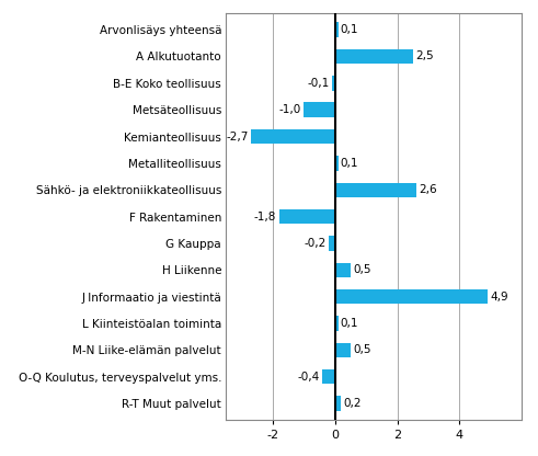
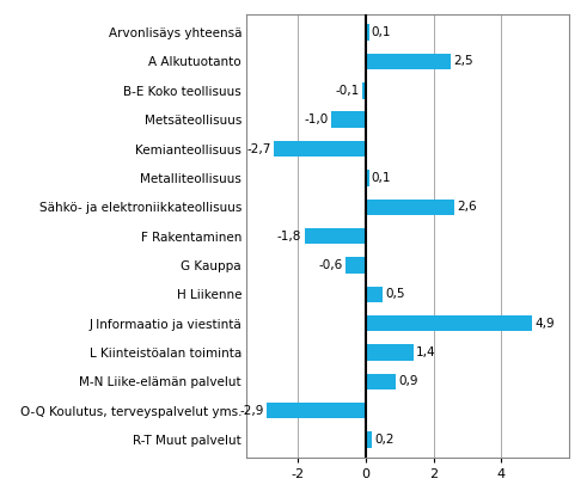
G Kauppa: -0,2 -> -0,6
L Kiinteistöalan toiminta: 0,1 -> 1,4
M-N Liike-elämän palvelut: 0,5 -> 0,9
O-Q Koulutus, terveyspalvelut yms.: -0,4 -> -2,9
